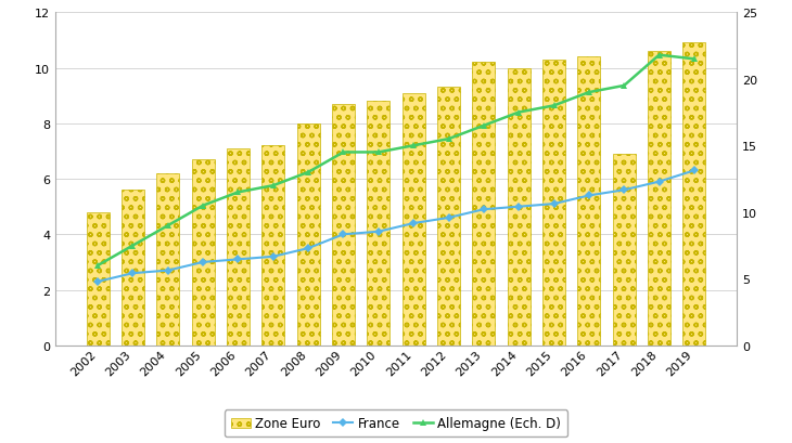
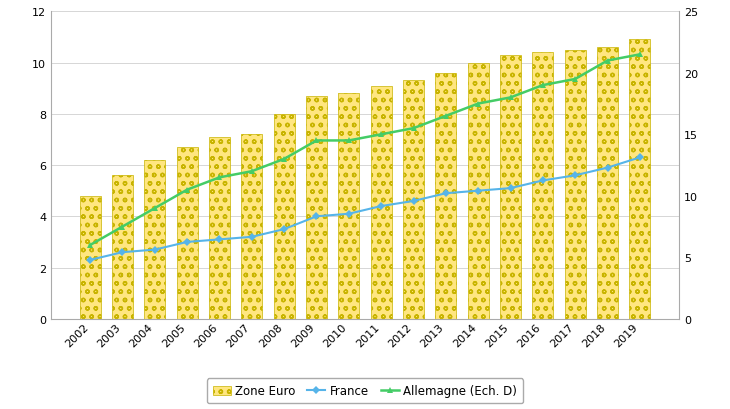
Zone Euro/2013: 10.2 -> 9.6
Zone Euro/2017: 6.9 -> 10.5
Allemagne (Ech. D)/2018: 21.8 -> 21.0
